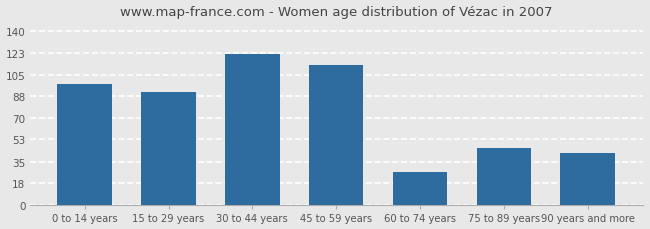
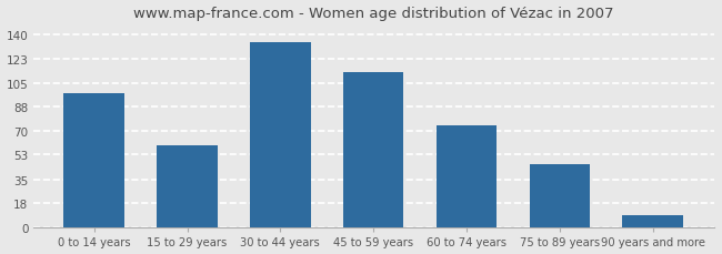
15 to 29 years: 91 -> 60
30 to 44 years: 122 -> 135
60 to 74 years: 27 -> 74
90 years and more: 42 -> 9
